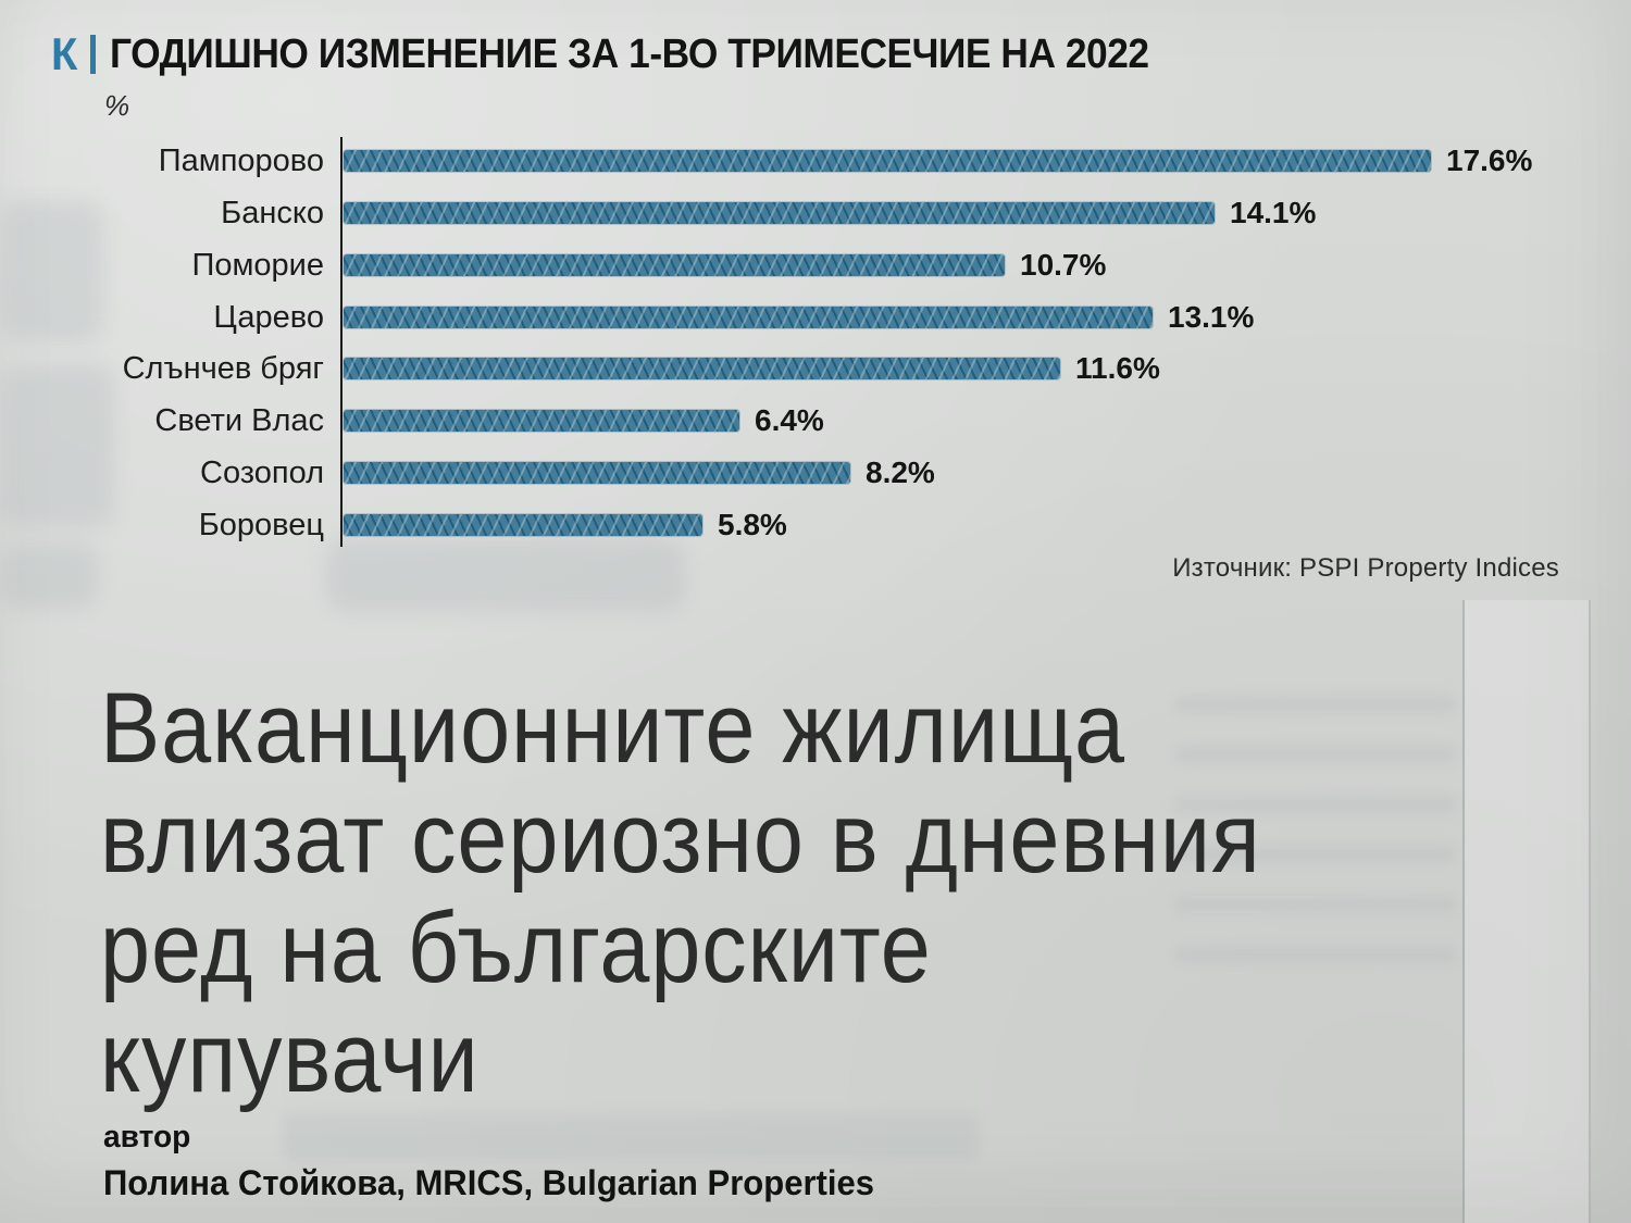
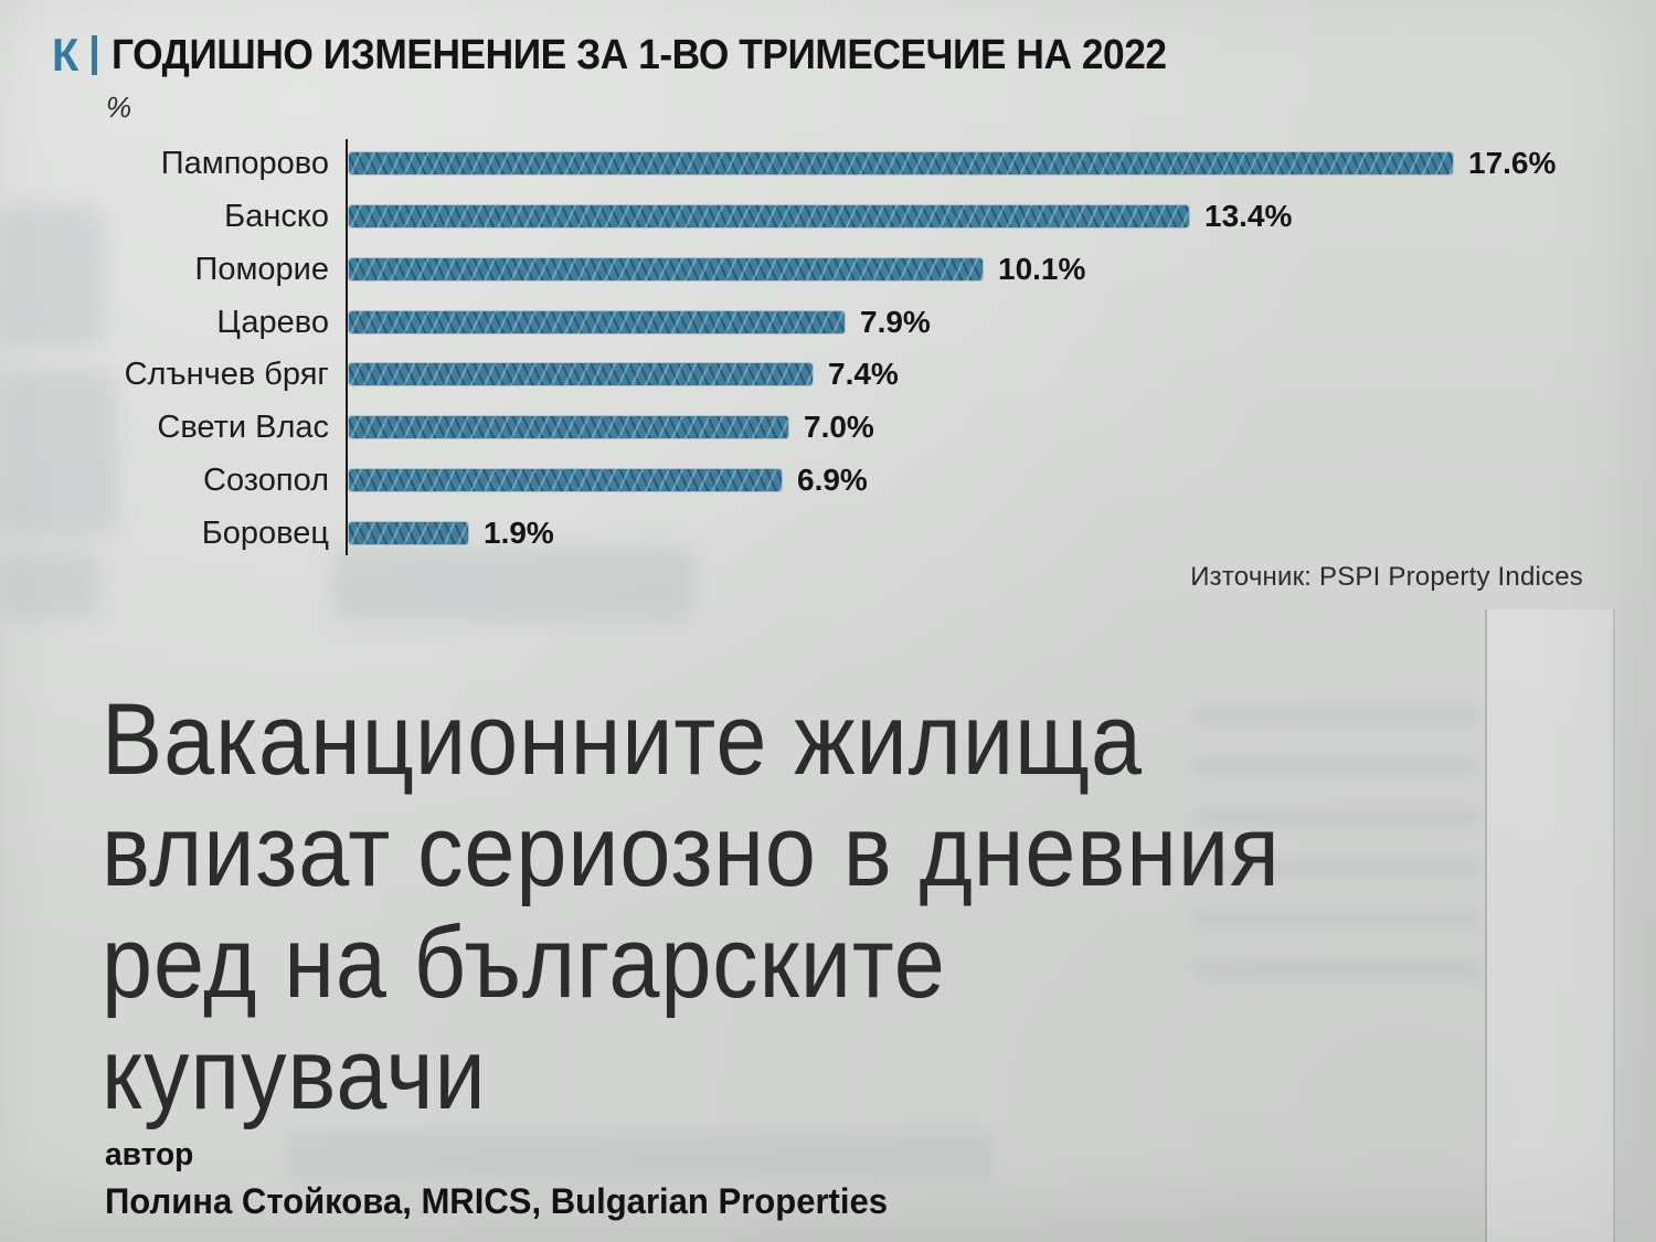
Банско: 14.1% -> 13.4%
Поморие: 10.7% -> 10.1%
Царево: 13.1% -> 7.9%
Слънчев бряг: 11.6% -> 7.4%
Свети Влас: 6.4% -> 7.0%
Созопол: 8.2% -> 6.9%
Боровец: 5.8% -> 1.9%
